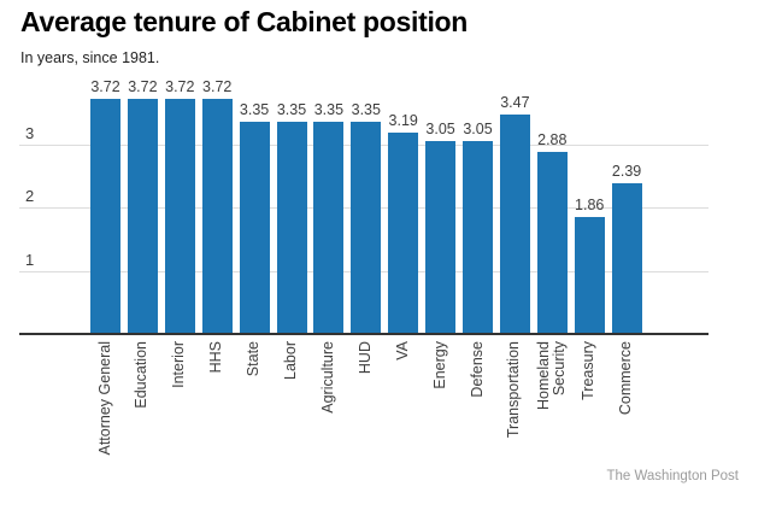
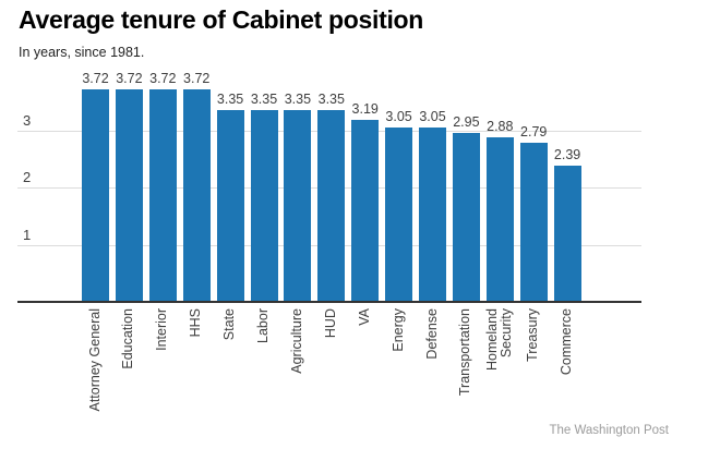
Transportation: 3.47 -> 2.95
Treasury: 1.86 -> 2.79
